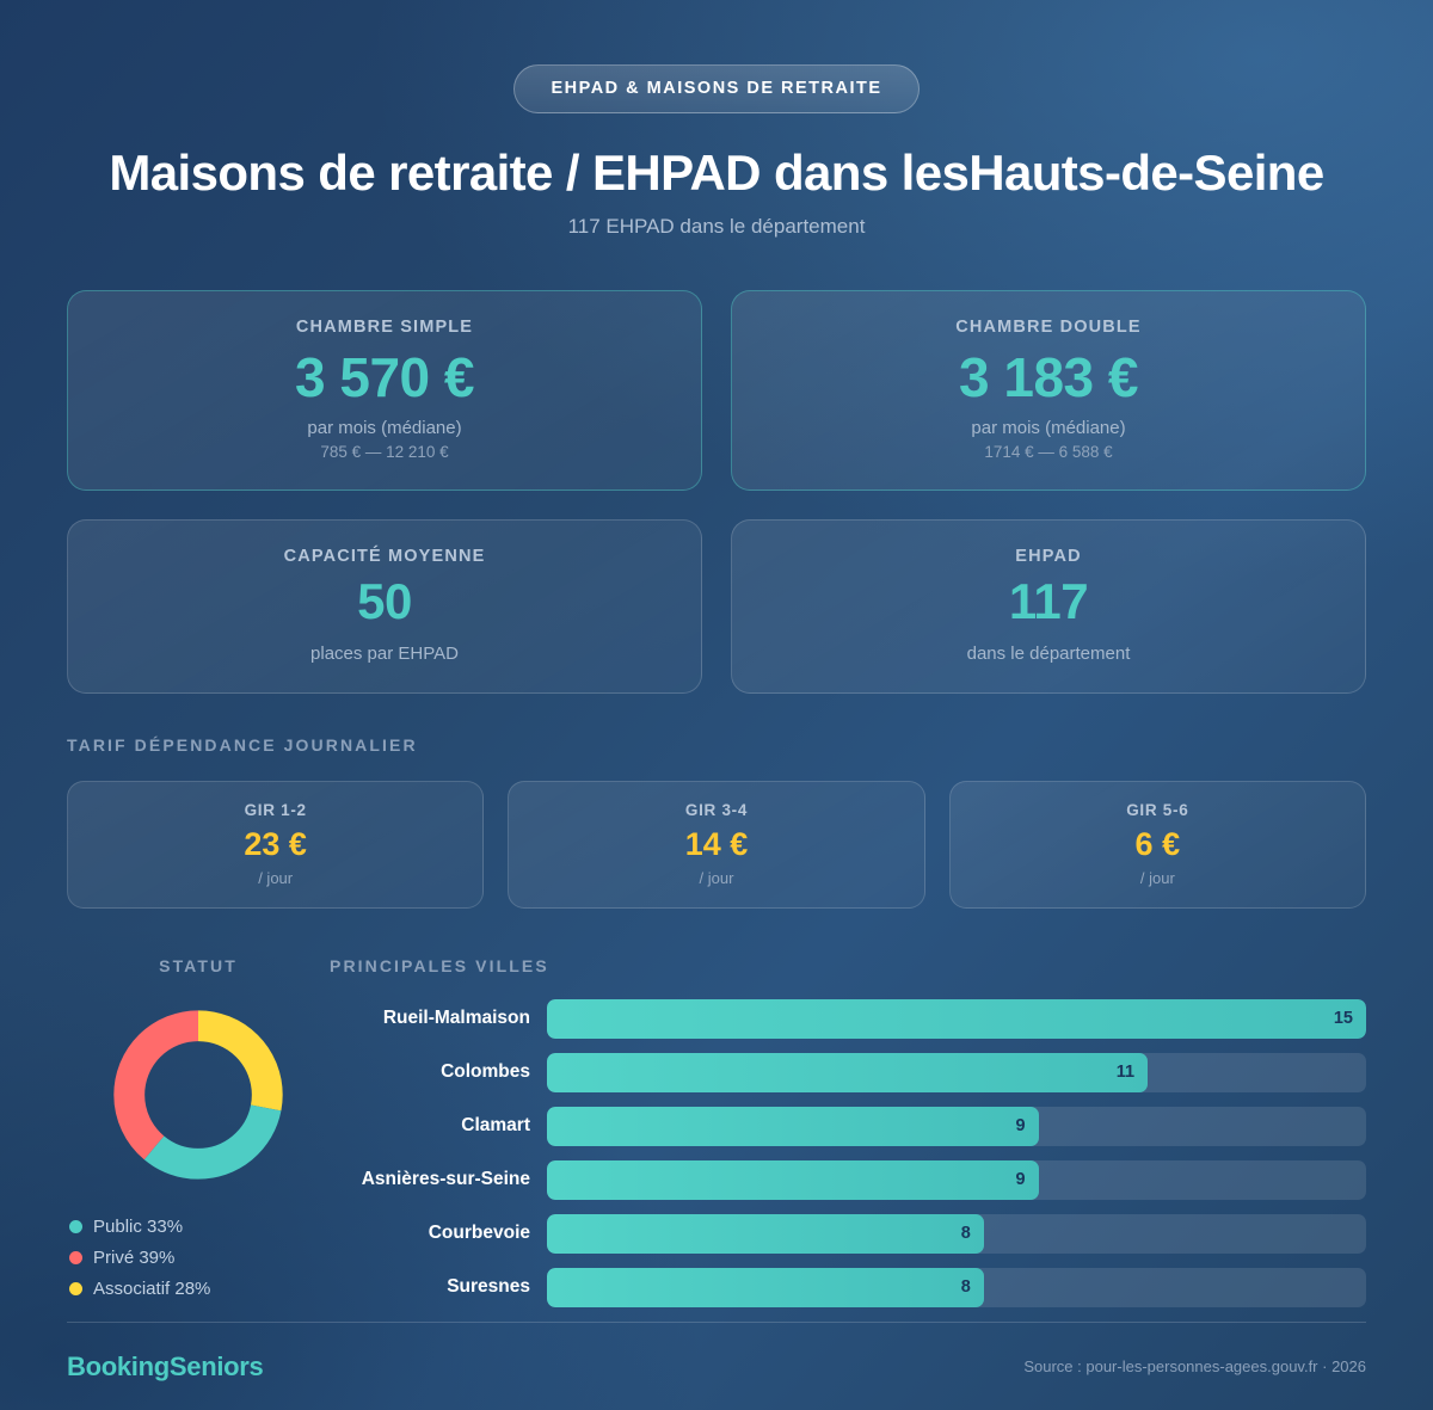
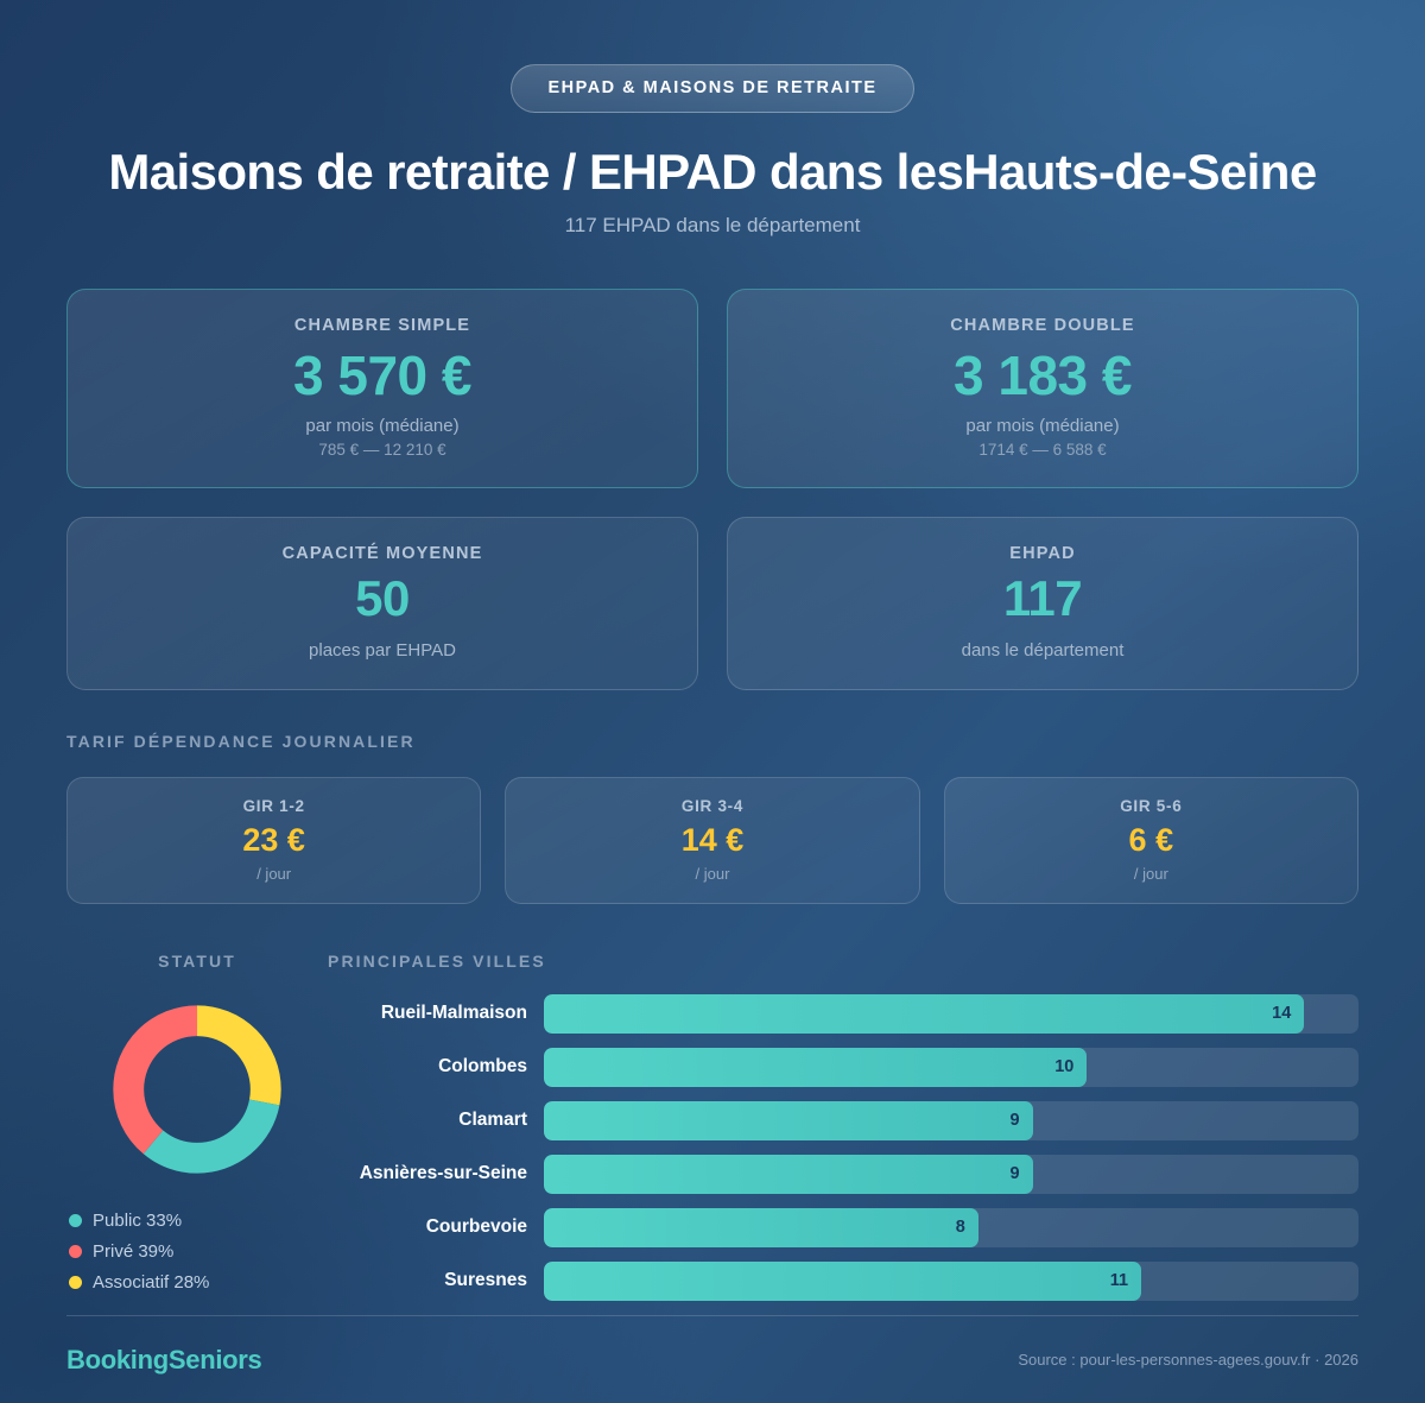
PRINCIPALES VILLES/Rueil-Malmaison: 15 -> 14
PRINCIPALES VILLES/Colombes: 11 -> 10
PRINCIPALES VILLES/Suresnes: 8 -> 11
